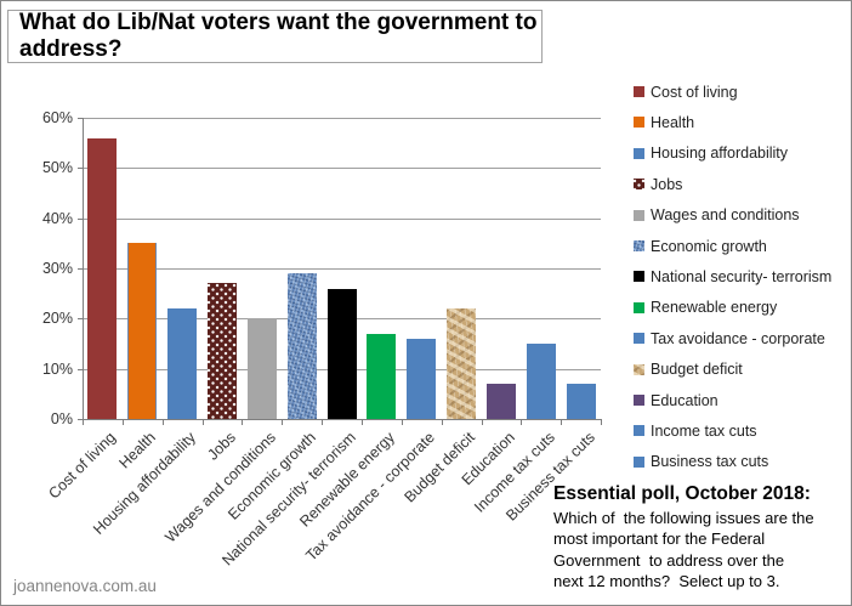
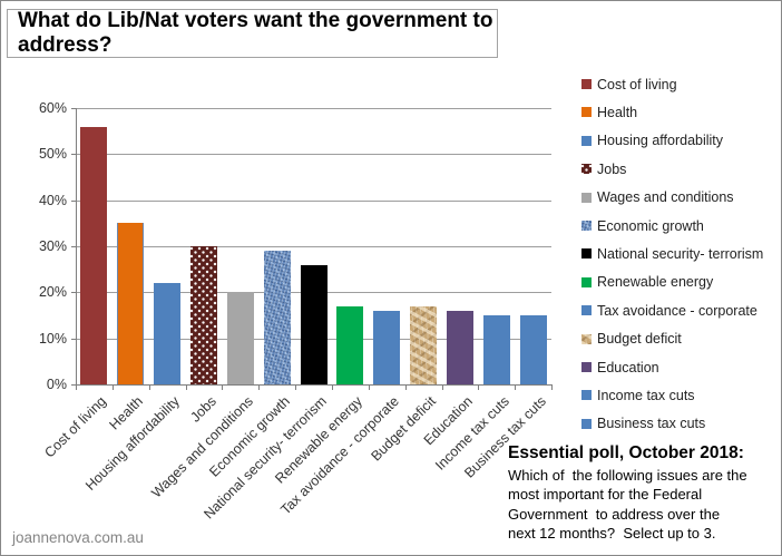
Jobs: 27% -> 30%
Budget deficit: 22% -> 17%
Education: 7% -> 16%
Business tax cuts: 7% -> 15%
